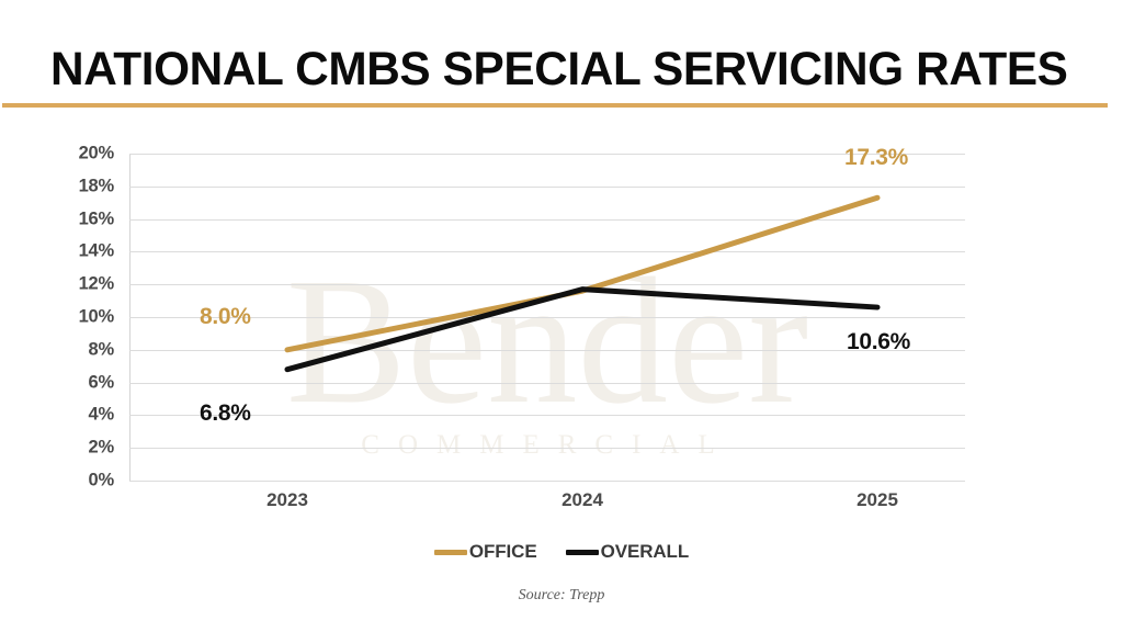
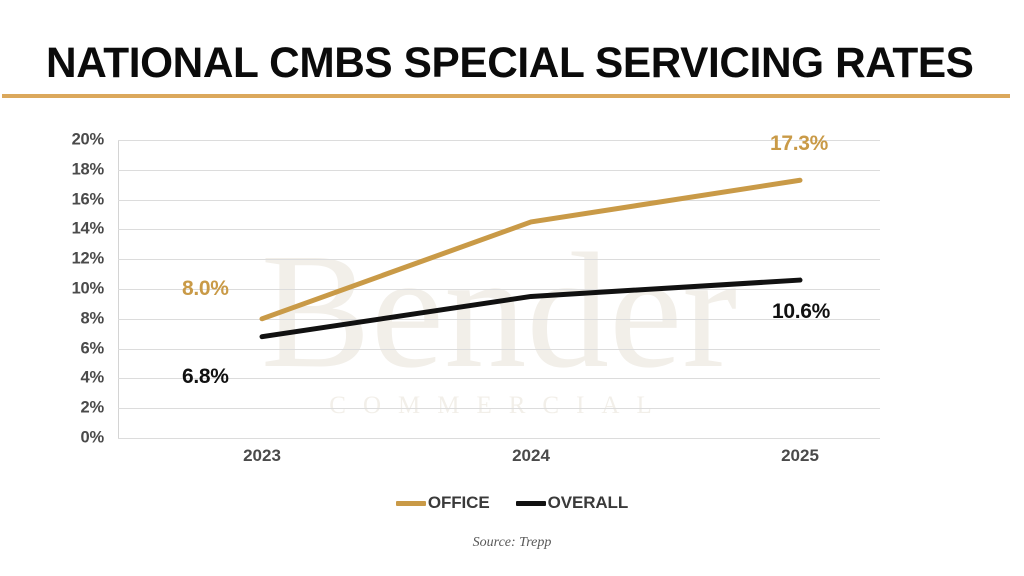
OFFICE/2024: 11.6% -> 14.5%
OVERALL/2024: 11.7% -> 9.5%
